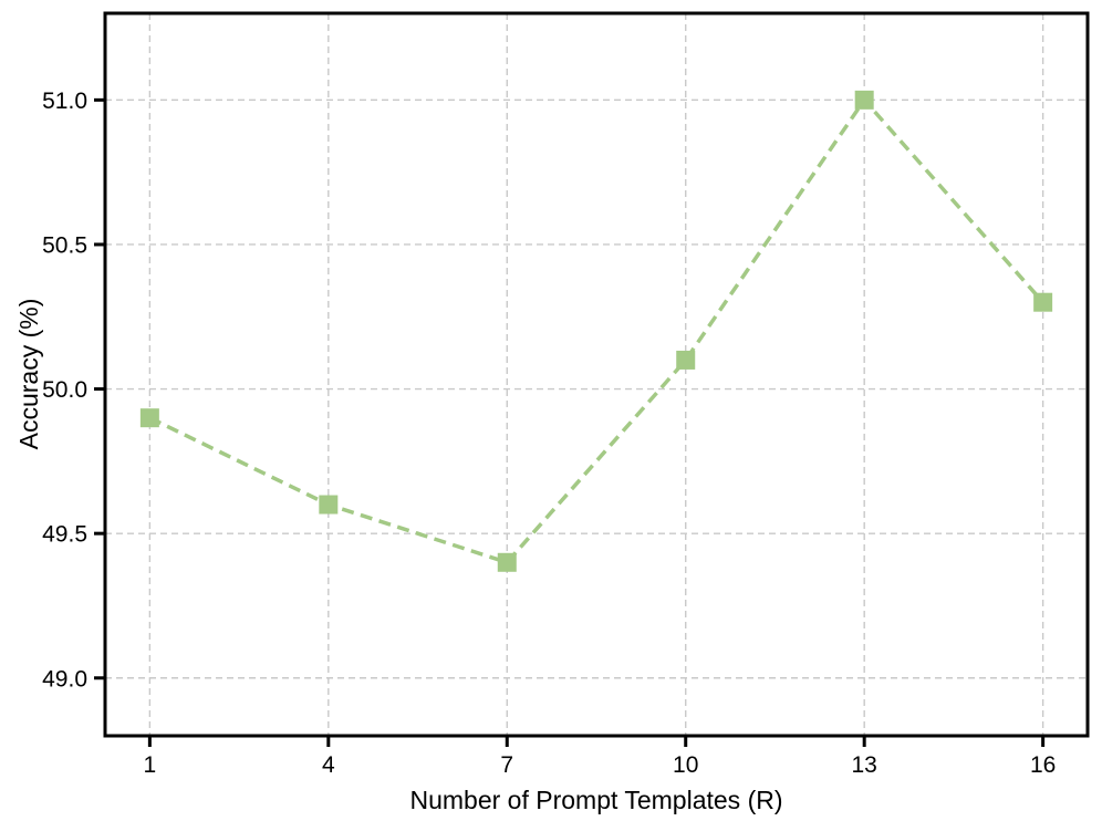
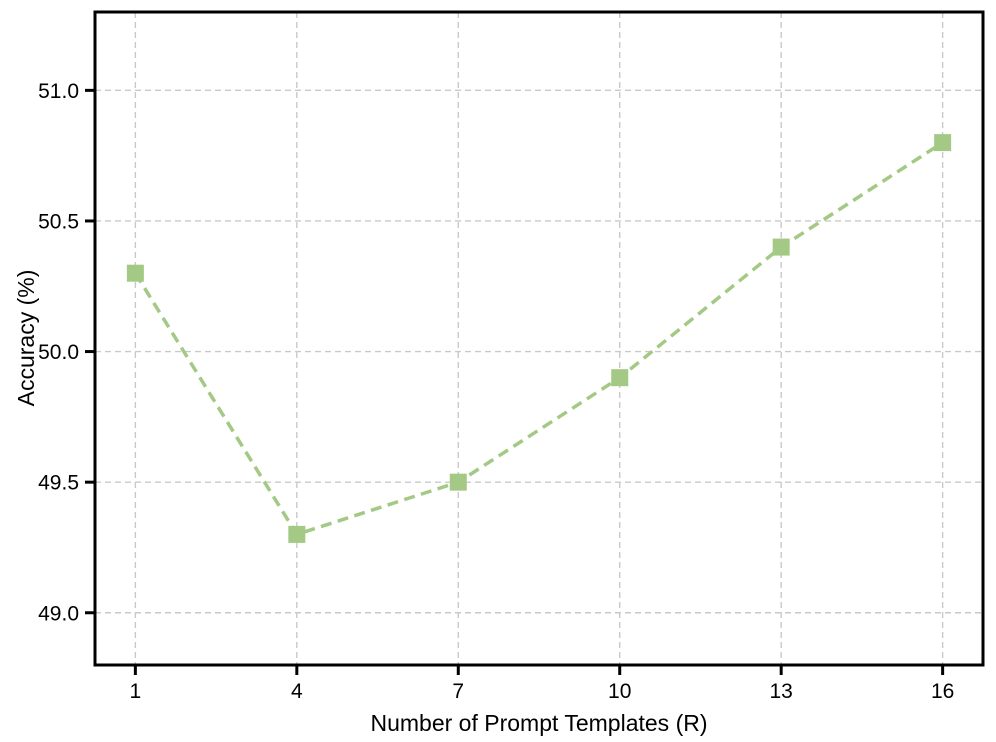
1: 49.9 -> 50.3
4: 49.6 -> 49.3
7: 49.4 -> 49.5
10: 50.1 -> 49.9
13: 51.0 -> 50.4
16: 50.3 -> 50.8
